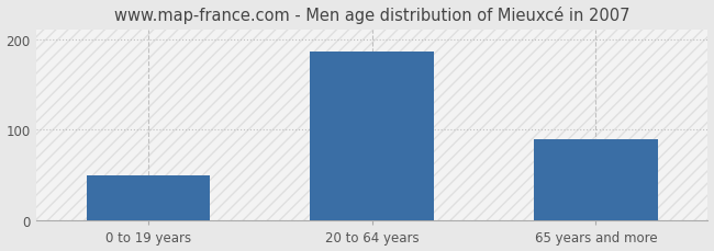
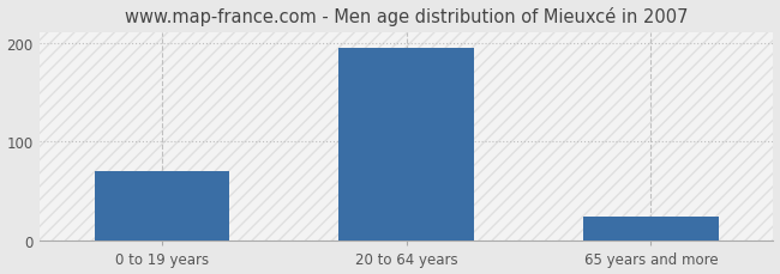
0 to 19 years: 50 -> 70
20 to 64 years: 186 -> 195
65 years and more: 90 -> 25
